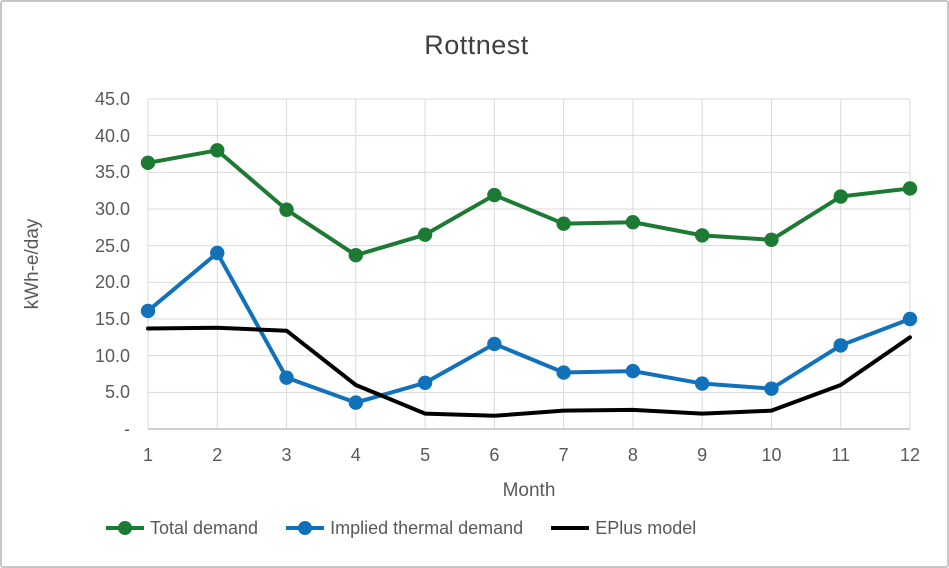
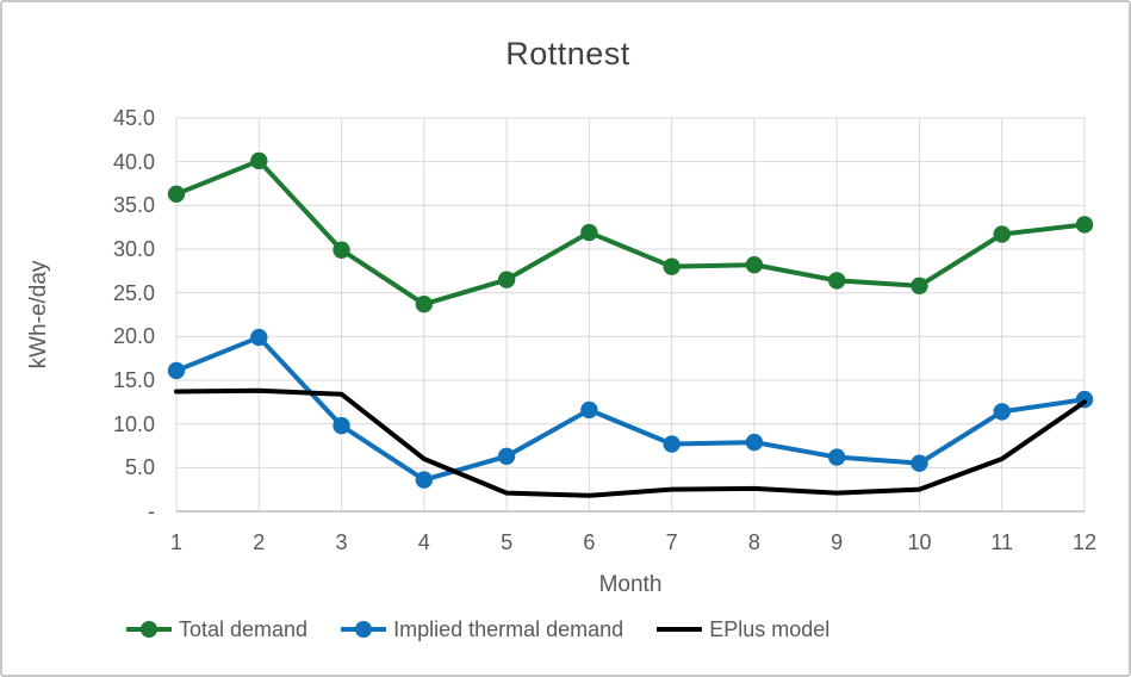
Total demand/2: 38 -> 40
Implied thermal demand/2: 24 -> 20
Implied thermal demand/3: 7 -> 10
Implied thermal demand/12: 15 -> 13
